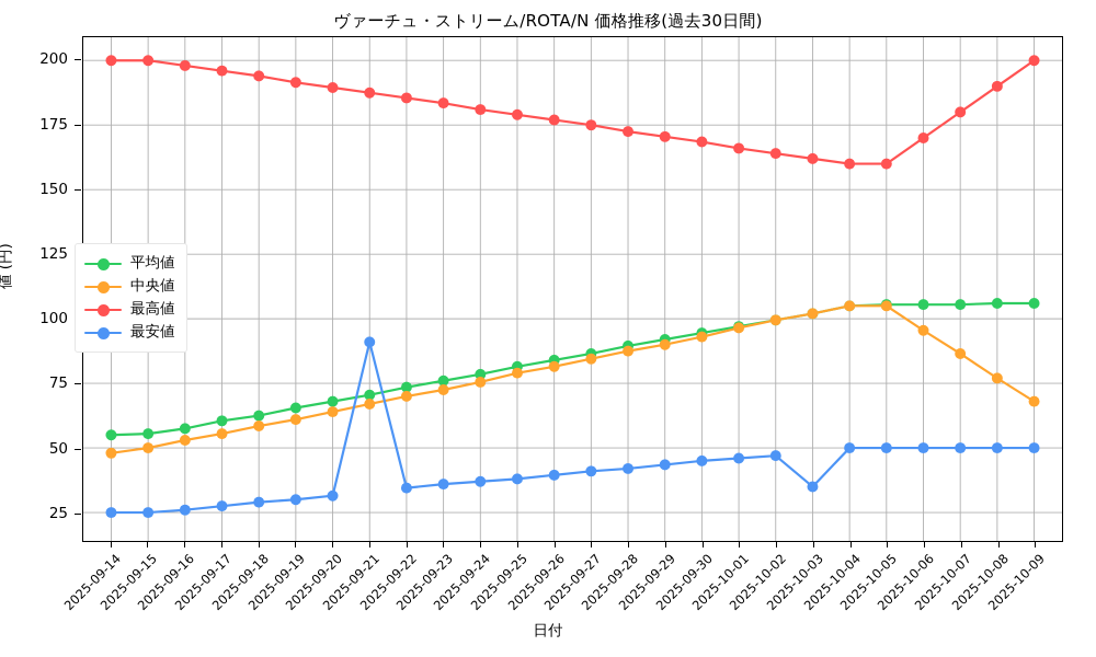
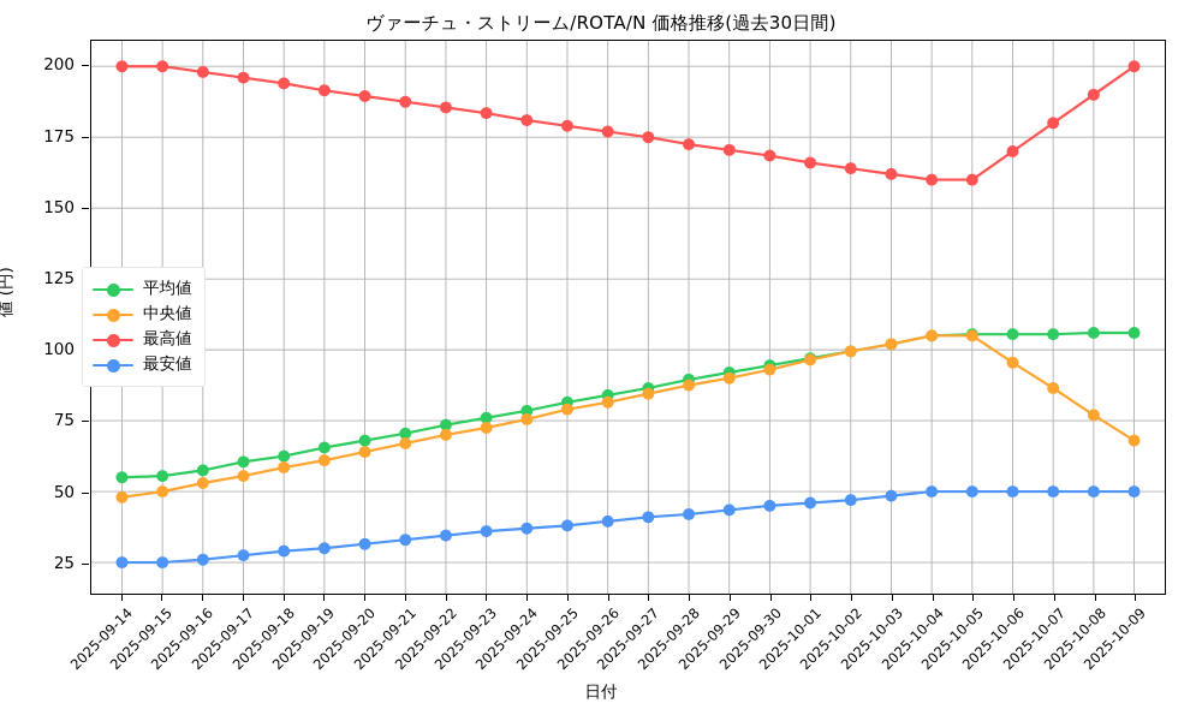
最安値/2025-09-21: 91 -> 33
最安値/2025-10-03: 35 -> 48
